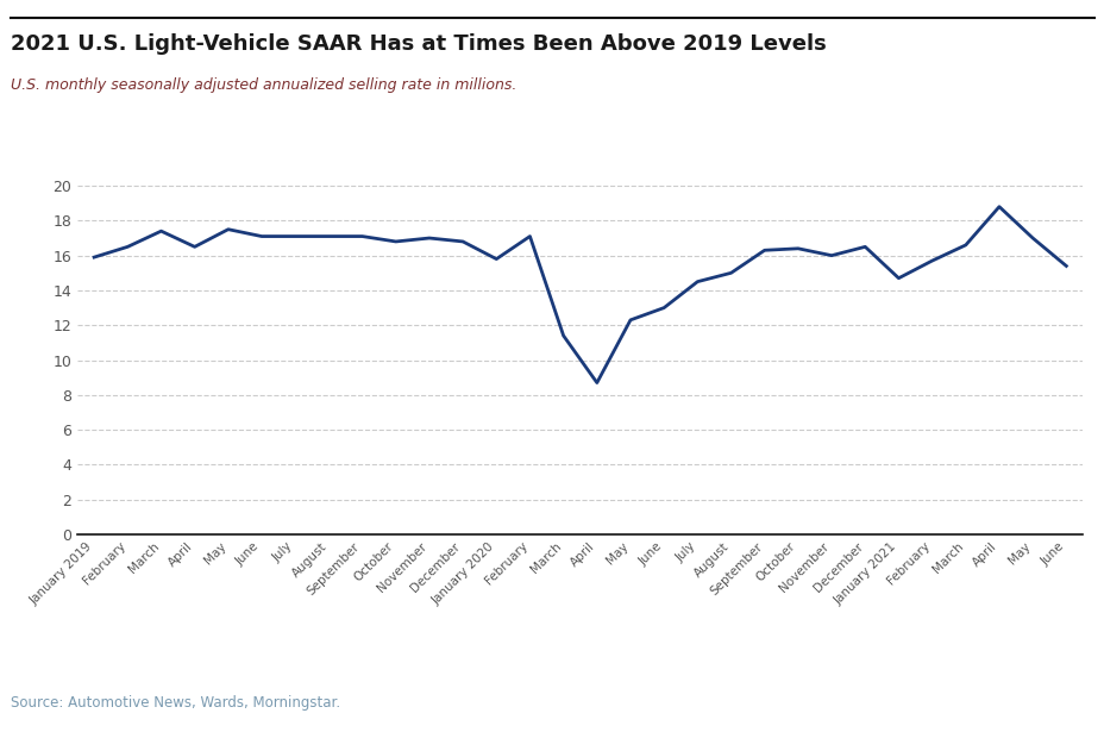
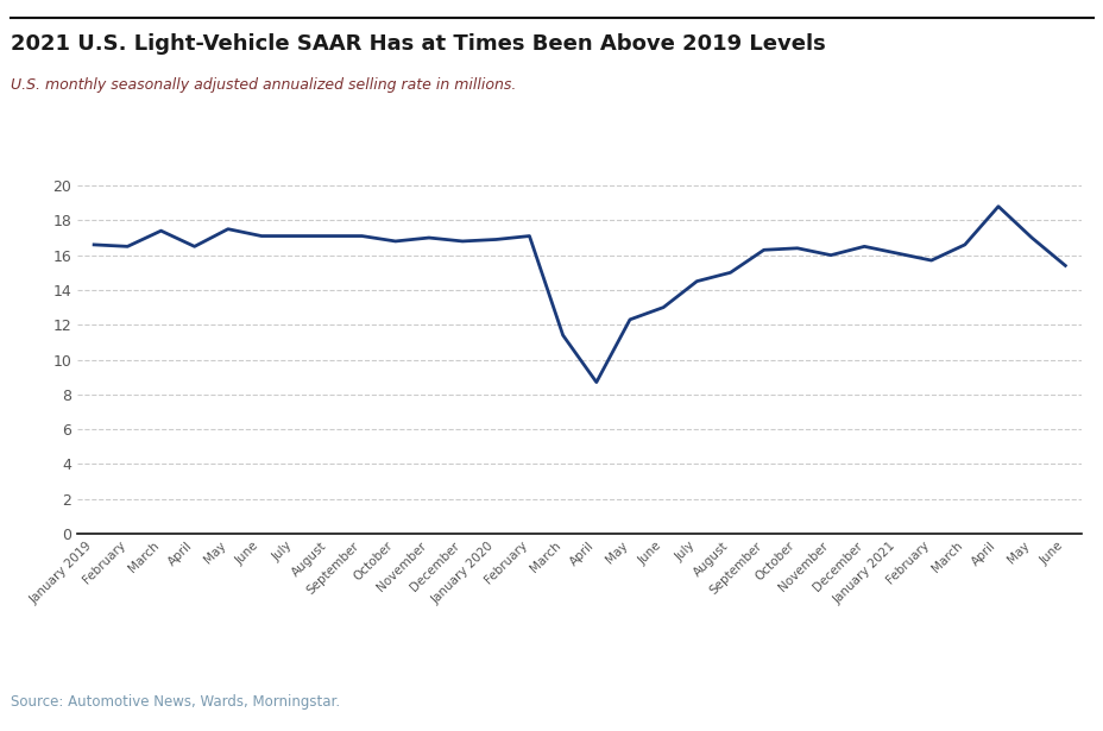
January 2019: 15.9 -> 16.6
January 2020: 15.8 -> 16.9
January 2021: 14.7 -> 16.1
